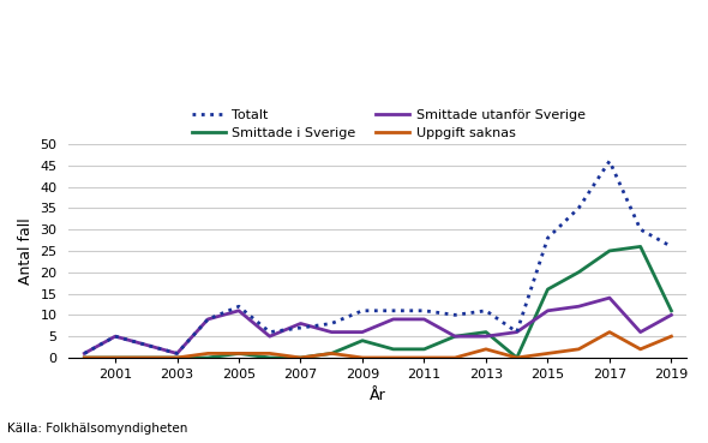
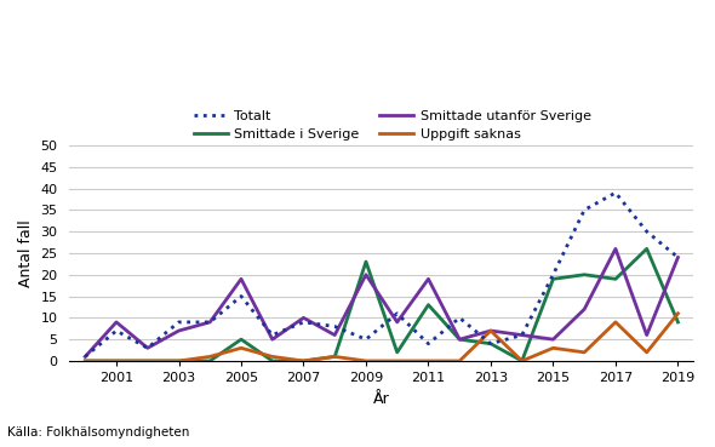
Totalt/2001: 5 -> 7
Smittade utanför Sverige/2001: 5 -> 9
Totalt/2003: 1 -> 9
Smittade utanför Sverige/2003: 1 -> 7
Totalt/2005: 12 -> 15
Smittade i Sverige/2005: 1 -> 5
Smittade utanför Sverige/2005: 11 -> 19
Uppgift saknas/2005: 1 -> 3
Totalt/2007: 7 -> 9
Smittade utanför Sverige/2007: 8 -> 10
Totalt/2009: 11 -> 5
Smittade i Sverige/2009: 4 -> 23
Smittade utanför Sverige/2009: 6 -> 20
Totalt/2011: 11 -> 4
Smittade i Sverige/2011: 2 -> 13
Smittade utanför Sverige/2011: 9 -> 19
Totalt/2013: 11 -> 4
Smittade i Sverige/2013: 6 -> 4
Smittade utanför Sverige/2013: 5 -> 7
Uppgift saknas/2013: 2 -> 7
Totalt/2015: 28 -> 20
Smittade i Sverige/2015: 16 -> 19
Smittade utanför Sverige/2015: 11 -> 5
Uppgift saknas/2015: 1 -> 3
Totalt/2017: 46 -> 39
Smittade i Sverige/2017: 25 -> 19
Smittade utanför Sverige/2017: 14 -> 26
Uppgift saknas/2017: 6 -> 9
Totalt/2019: 26 -> 24
Smittade i Sverige/2019: 11 -> 9
Smittade utanför Sverige/2019: 10 -> 24
Uppgift saknas/2019: 5 -> 11
